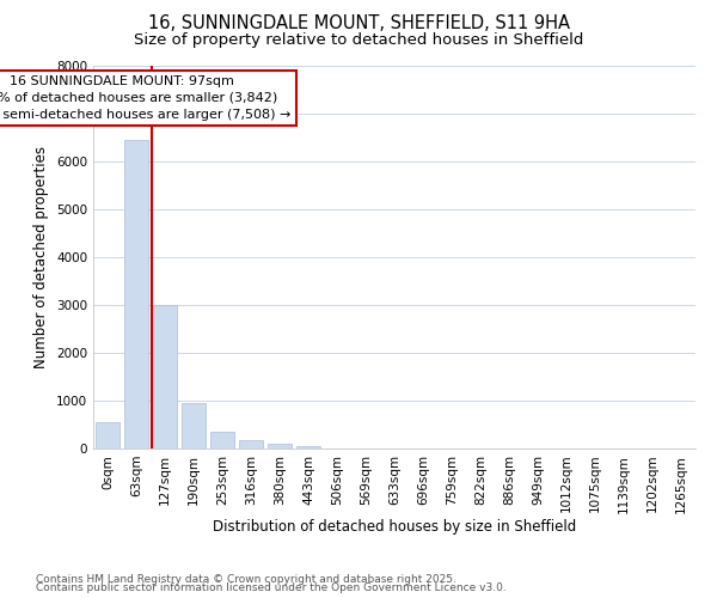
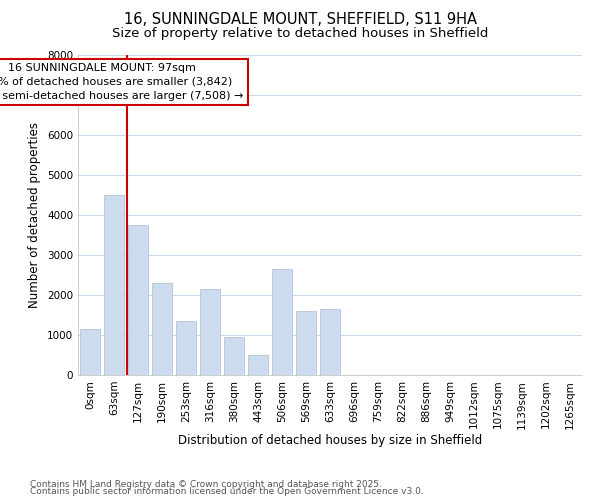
0sqm: 550 -> 1150
63sqm: 6450 -> 4500
127sqm: 3000 -> 3750
190sqm: 950 -> 2300
253sqm: 350 -> 1350
316sqm: 170 -> 2150
380sqm: 100 -> 950
443sqm: 60 -> 500
506sqm: 0 -> 2650
569sqm: 0 -> 1600
633sqm: 0 -> 1650
